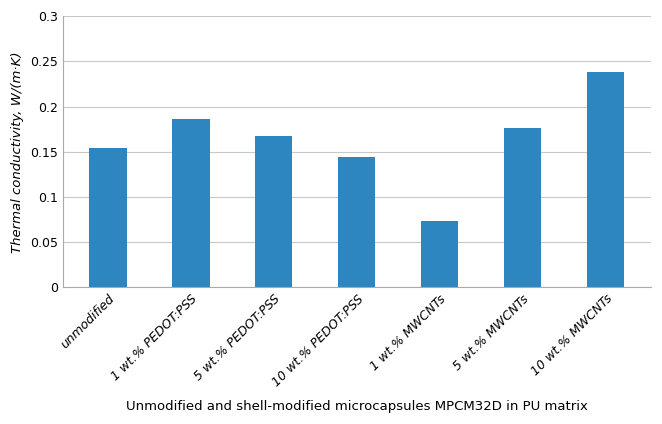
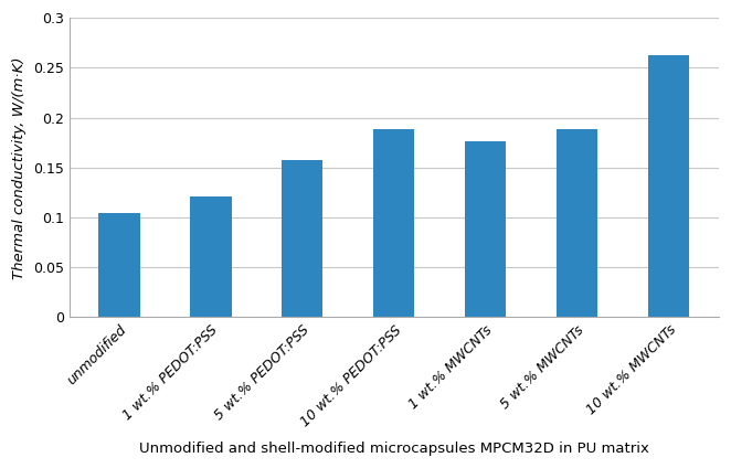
unmodified: 0.154 -> 0.105
1 wt.% PEDOT:PSS: 0.186 -> 0.121
5 wt.% PEDOT:PSS: 0.168 -> 0.158
10 wt.% PEDOT:PSS: 0.144 -> 0.188
1 wt.% MWCNTs: 0.074 -> 0.176
5 wt.% MWCNTs: 0.176 -> 0.188
10 wt.% MWCNTs: 0.238 -> 0.263
